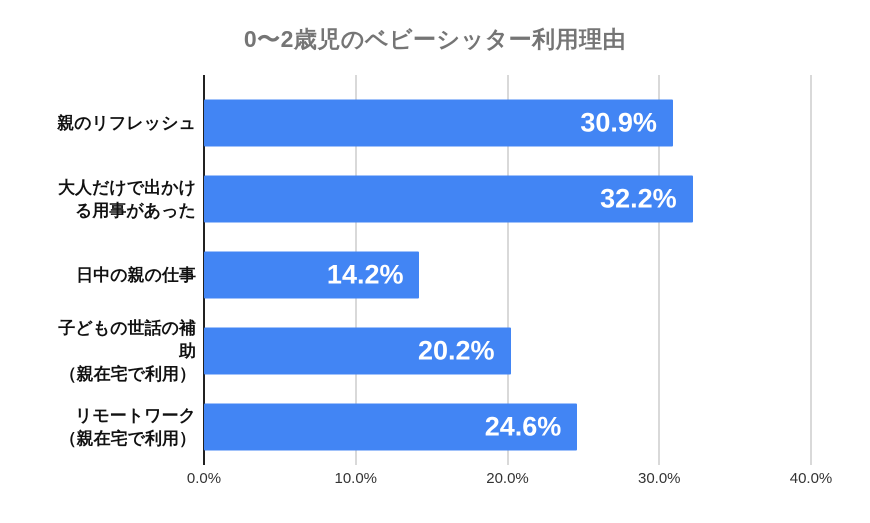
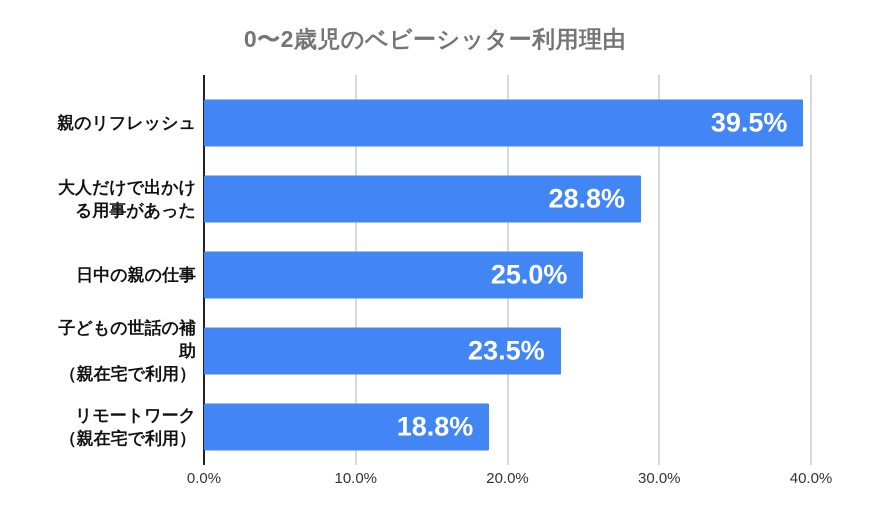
親のリフレッシュ: 30.9% -> 39.5%
大人だけで出かけ る用事があった: 32.2% -> 28.8%
日中の親の仕事: 14.2% -> 25.0%
子どもの世話の補 助 （親在宅で利用）: 20.2% -> 23.5%
リモートワーク （親在宅で利用）: 24.6% -> 18.8%
